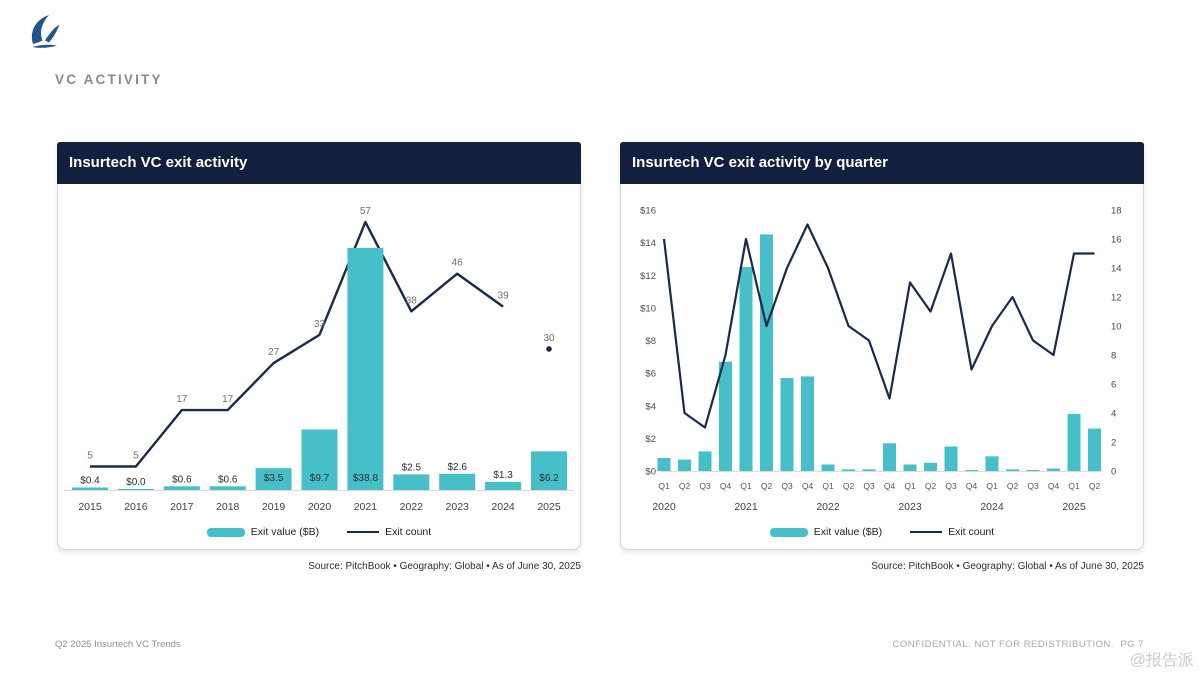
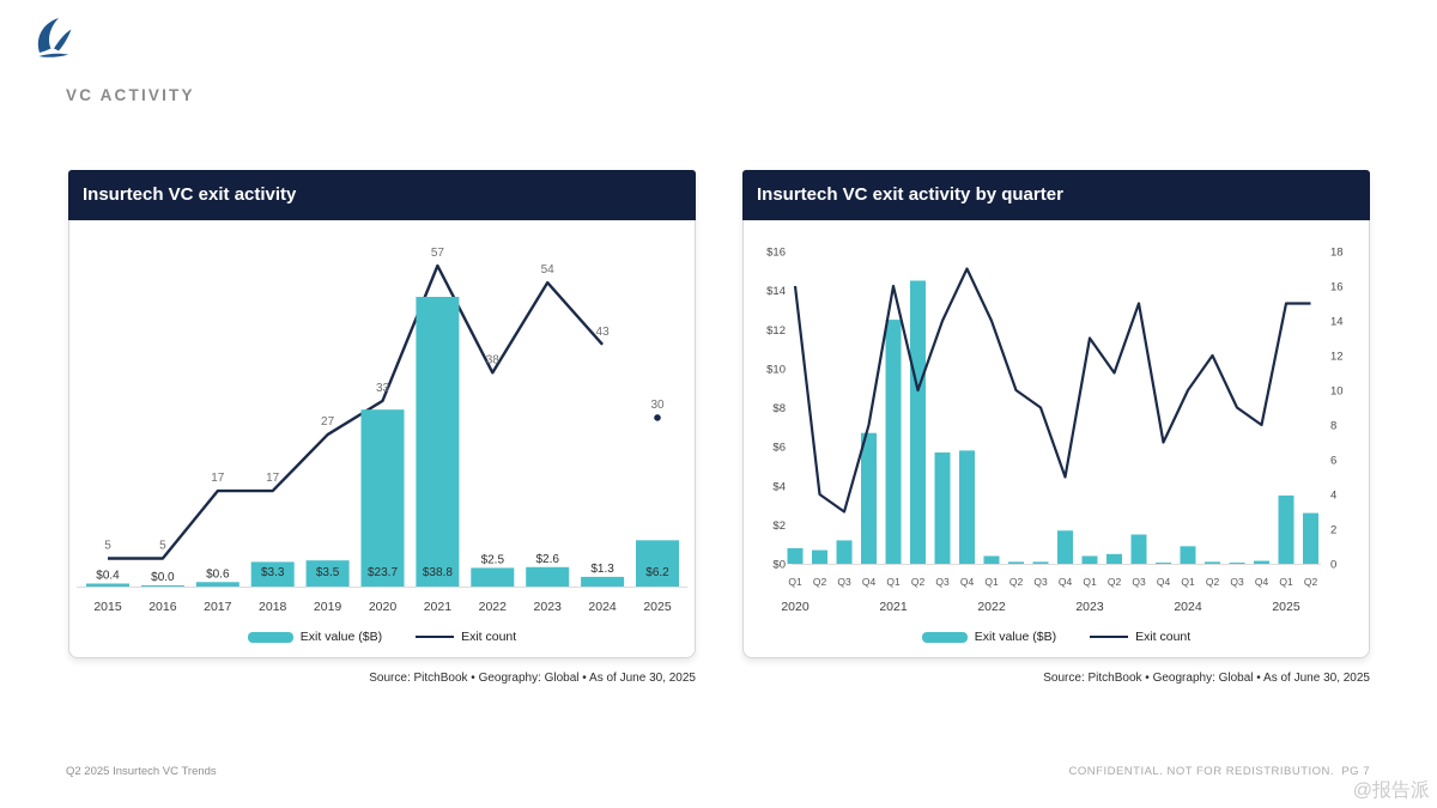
Insurtech VC exit activity/Exit value ($B)/2018: $0.6 -> $3.3
Insurtech VC exit activity/Exit value ($B)/2020: $9.7 -> $23.7
Insurtech VC exit activity/Exit count/2023: 46 -> 54
Insurtech VC exit activity/Exit count/2024: 39 -> 43
